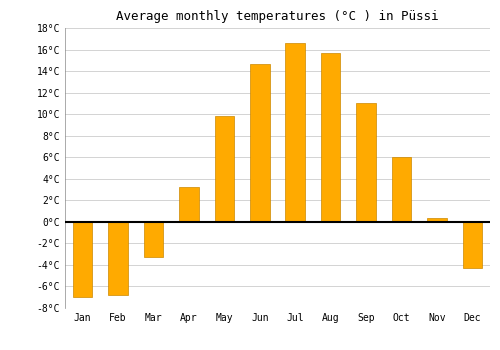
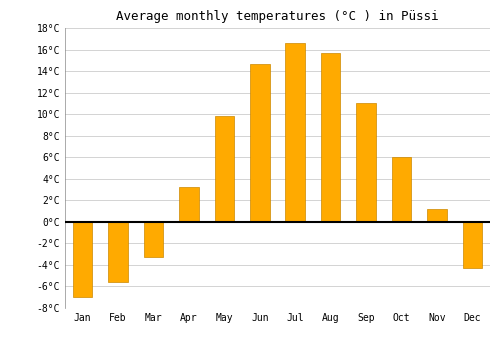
Feb: -6.8°C -> -5.6°C
Nov: 0.4°C -> 1.2°C
